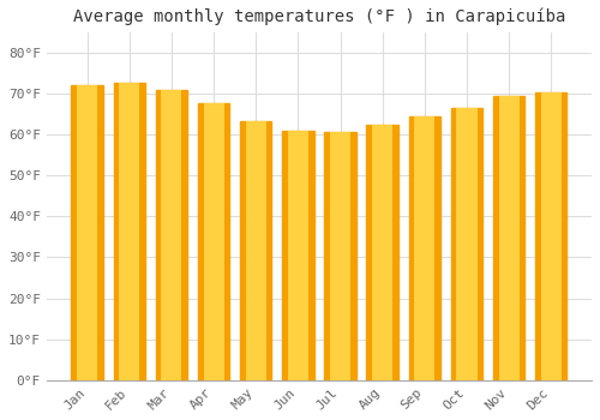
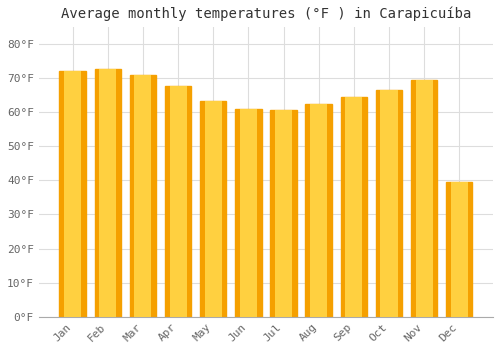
Dec: 70.3°F -> 39.5°F
